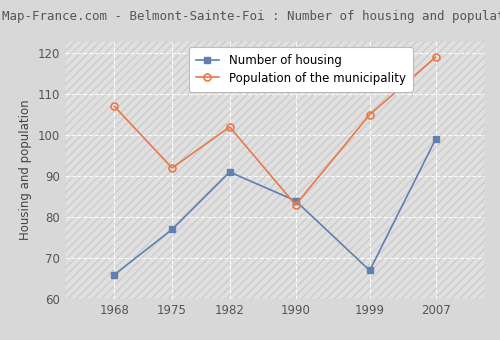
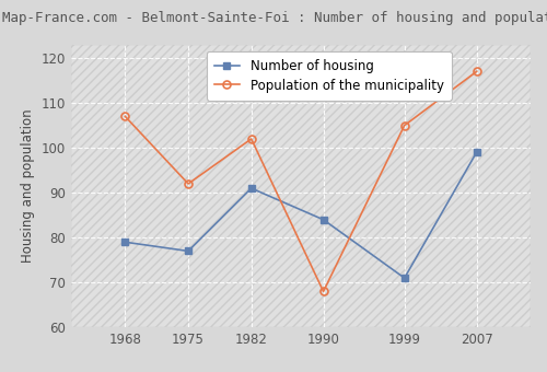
Number of housing/1968: 66 -> 79
Population of the municipality/1990: 83 -> 68
Number of housing/1999: 67 -> 71
Population of the municipality/2007: 119 -> 117
